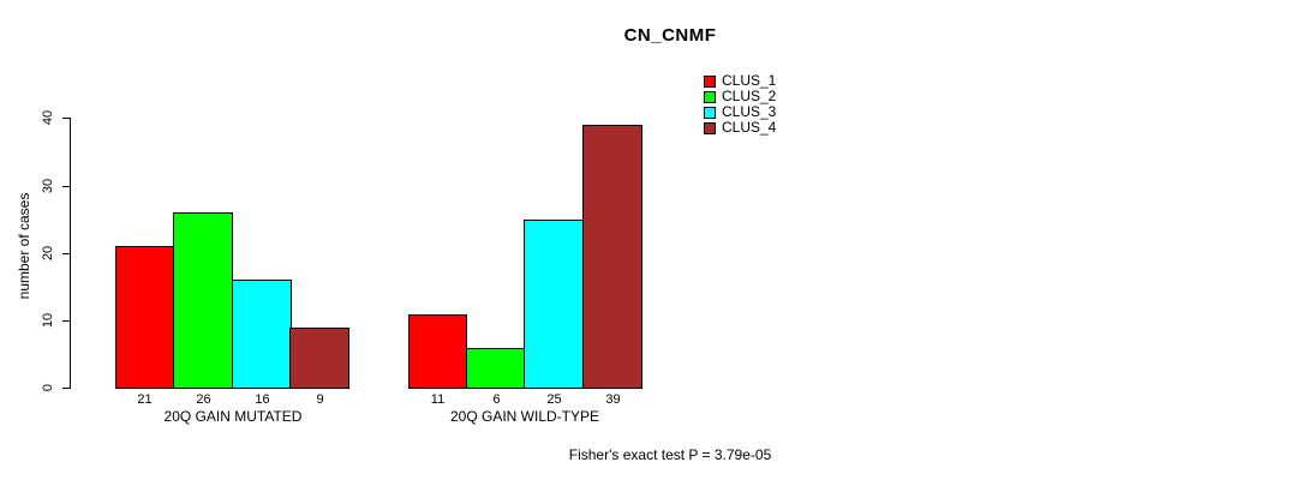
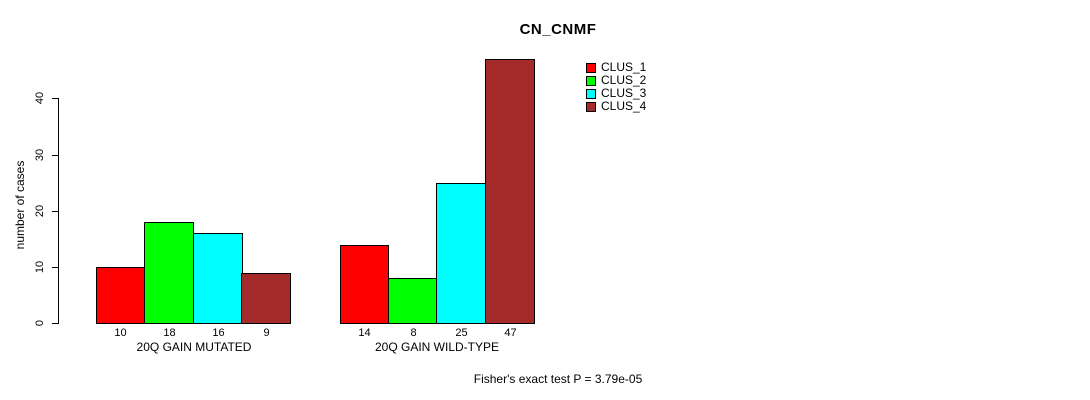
CLUS_1/20Q GAIN MUTATED: 21 -> 10
CLUS_2/20Q GAIN MUTATED: 26 -> 18
CLUS_1/20Q GAIN WILD-TYPE: 11 -> 14
CLUS_2/20Q GAIN WILD-TYPE: 6 -> 8
CLUS_4/20Q GAIN WILD-TYPE: 39 -> 47
